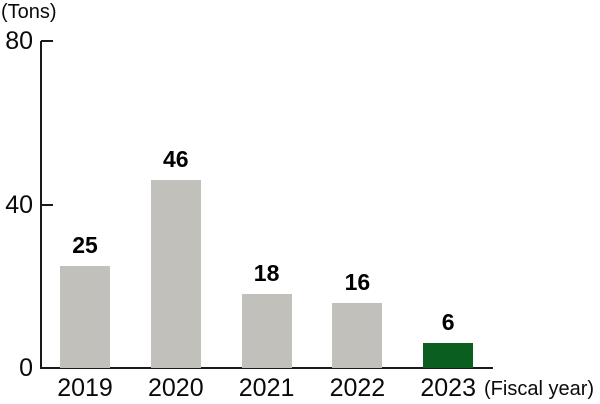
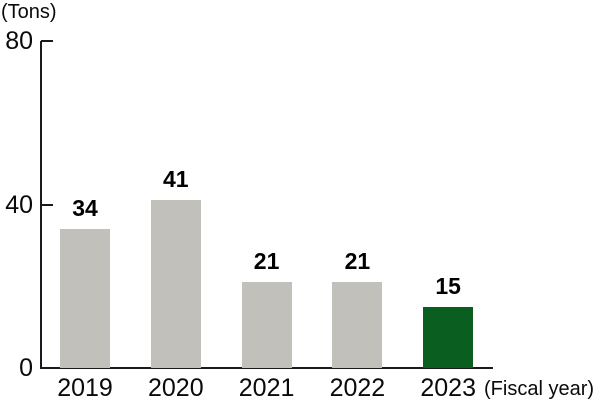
2019: 25 -> 34
2020: 46 -> 41
2021: 18 -> 21
2022: 16 -> 21
2023: 6 -> 15
